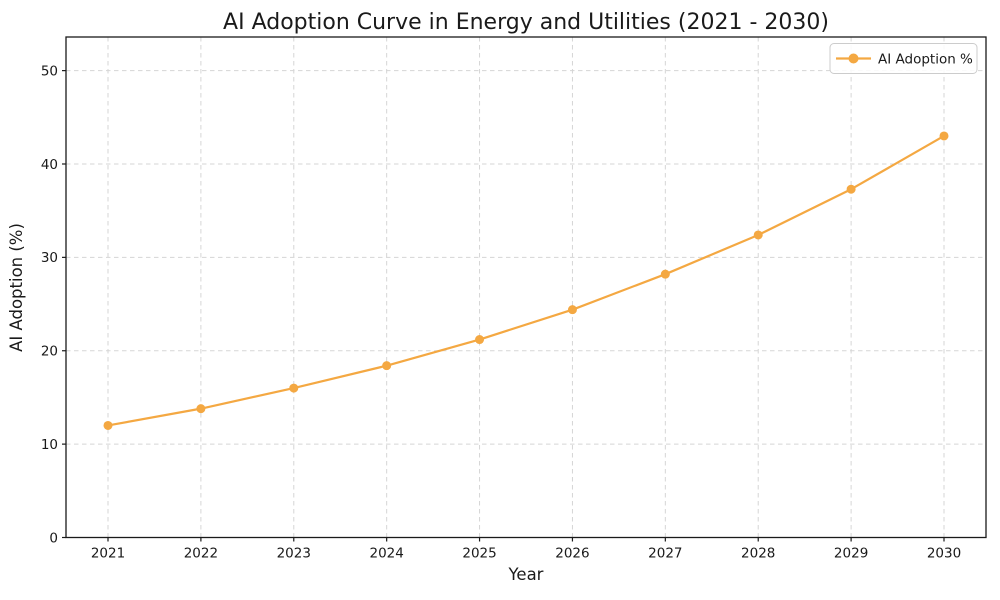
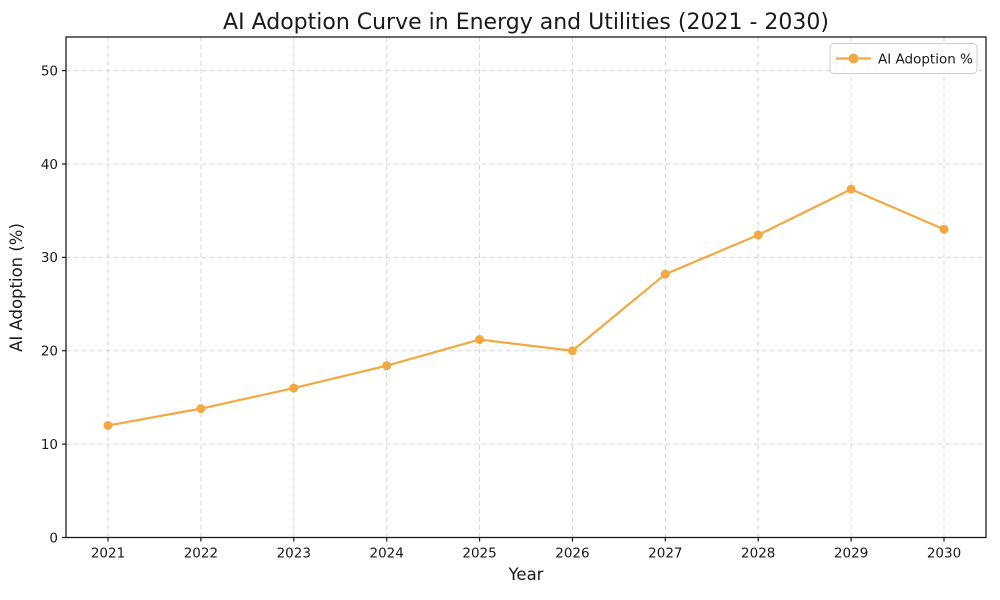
2026: 24 -> 20
2030: 43 -> 33
